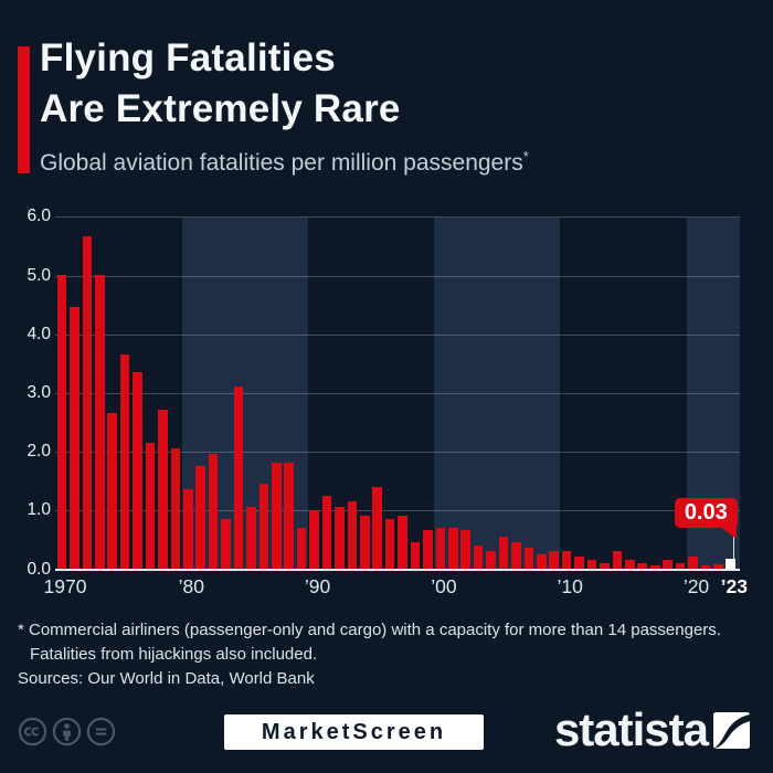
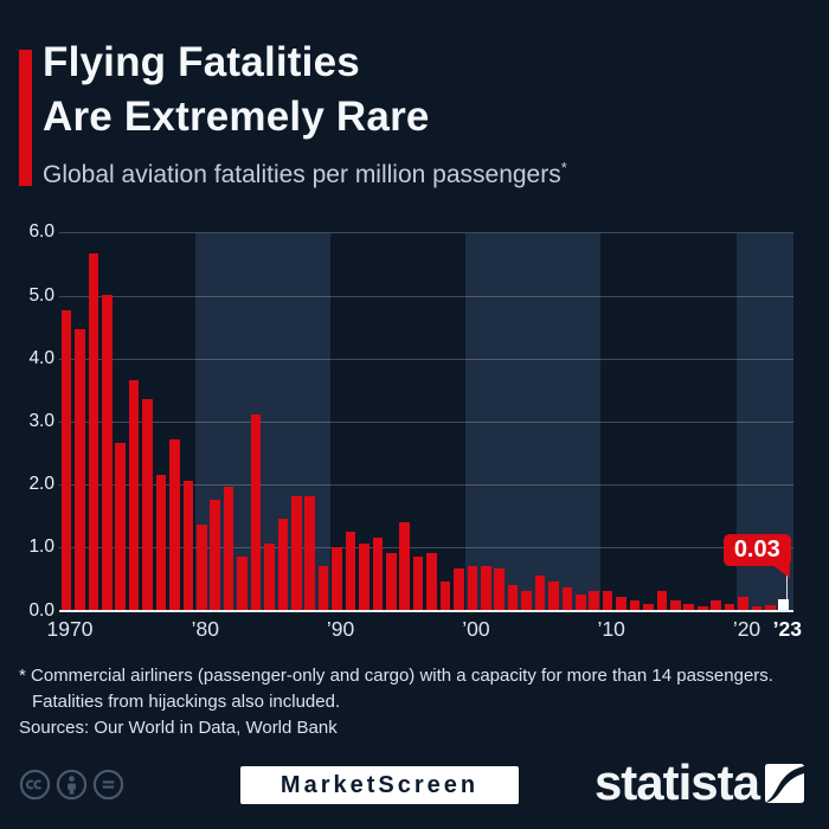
1970: 5.0 -> 4.8
